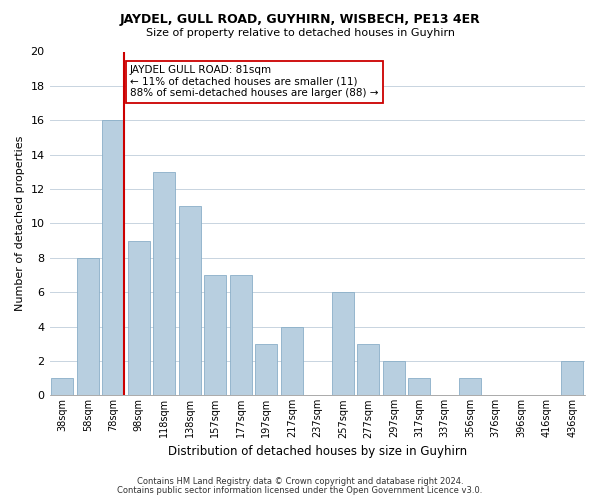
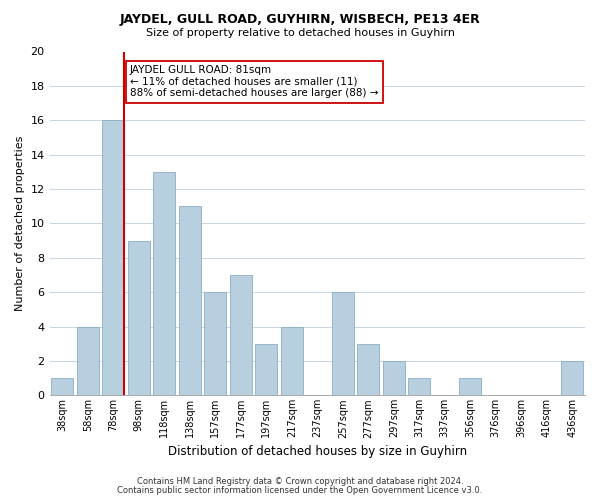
58sqm: 8 -> 4
157sqm: 7 -> 6
